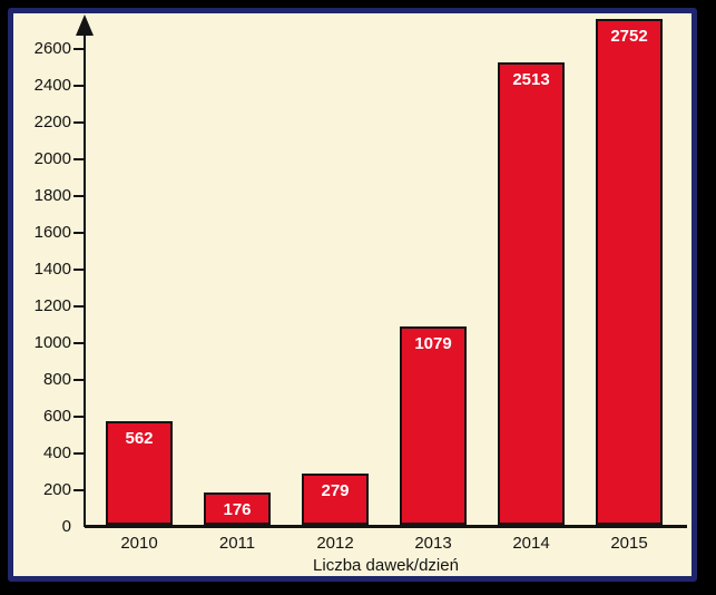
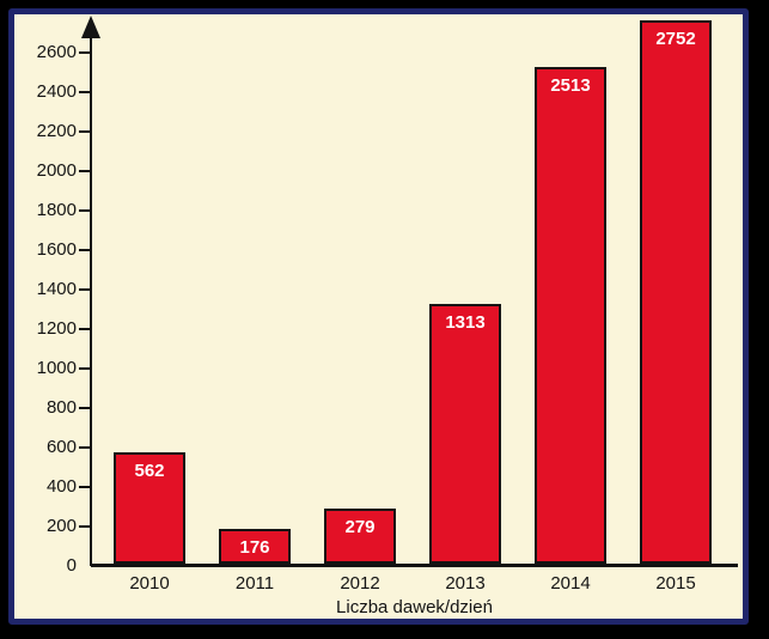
2013: 1079 -> 1313
